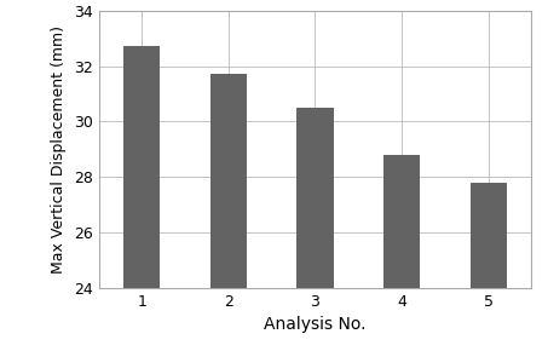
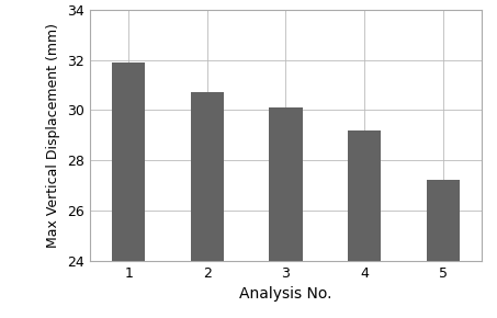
1: 32.7 -> 31.9
2: 31.7 -> 30.7
3: 30.5 -> 30.1
4: 28.8 -> 29.2
5: 27.8 -> 27.2
